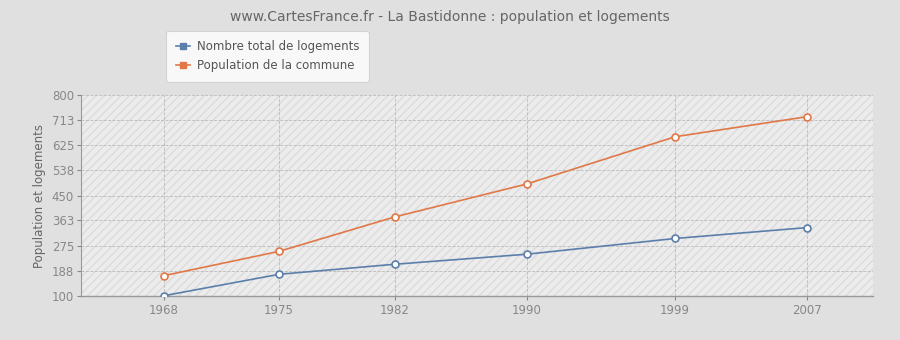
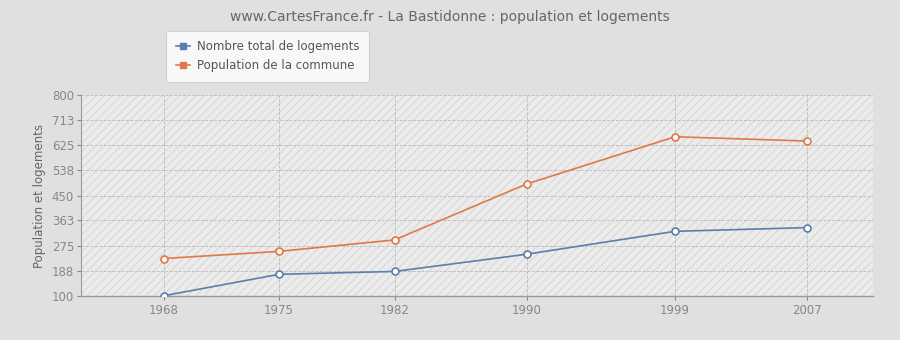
Population de la commune/1968: 170 -> 230
Nombre total de logements/1982: 210 -> 185
Population de la commune/1982: 375 -> 295
Nombre total de logements/1999: 300 -> 325
Population de la commune/2007: 725 -> 640
